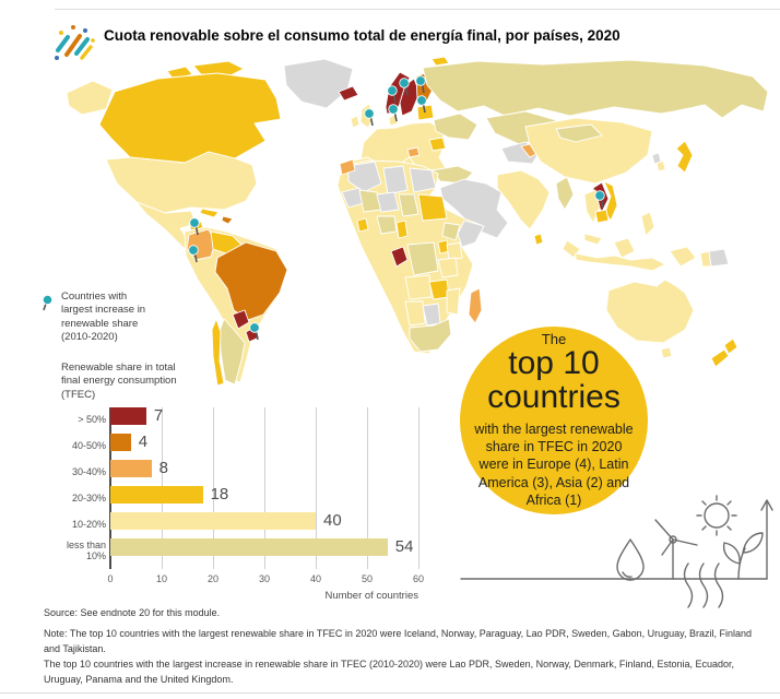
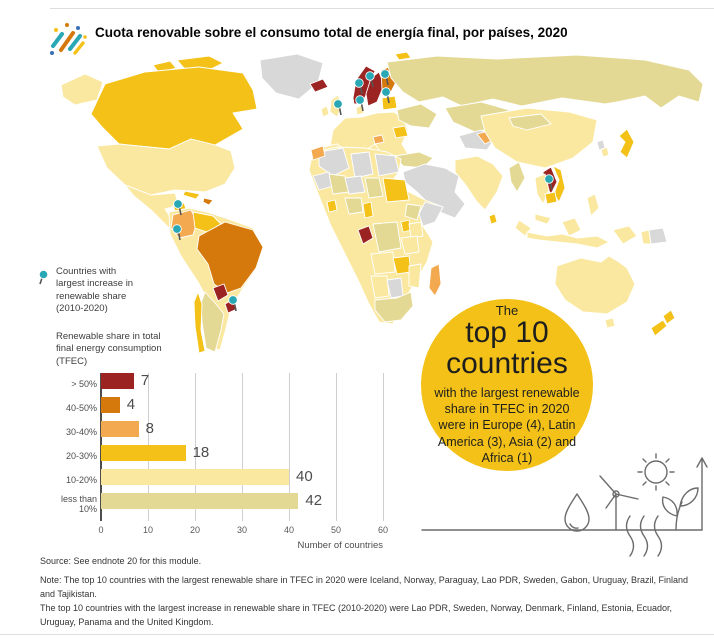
less than 10%: 54 -> 42
